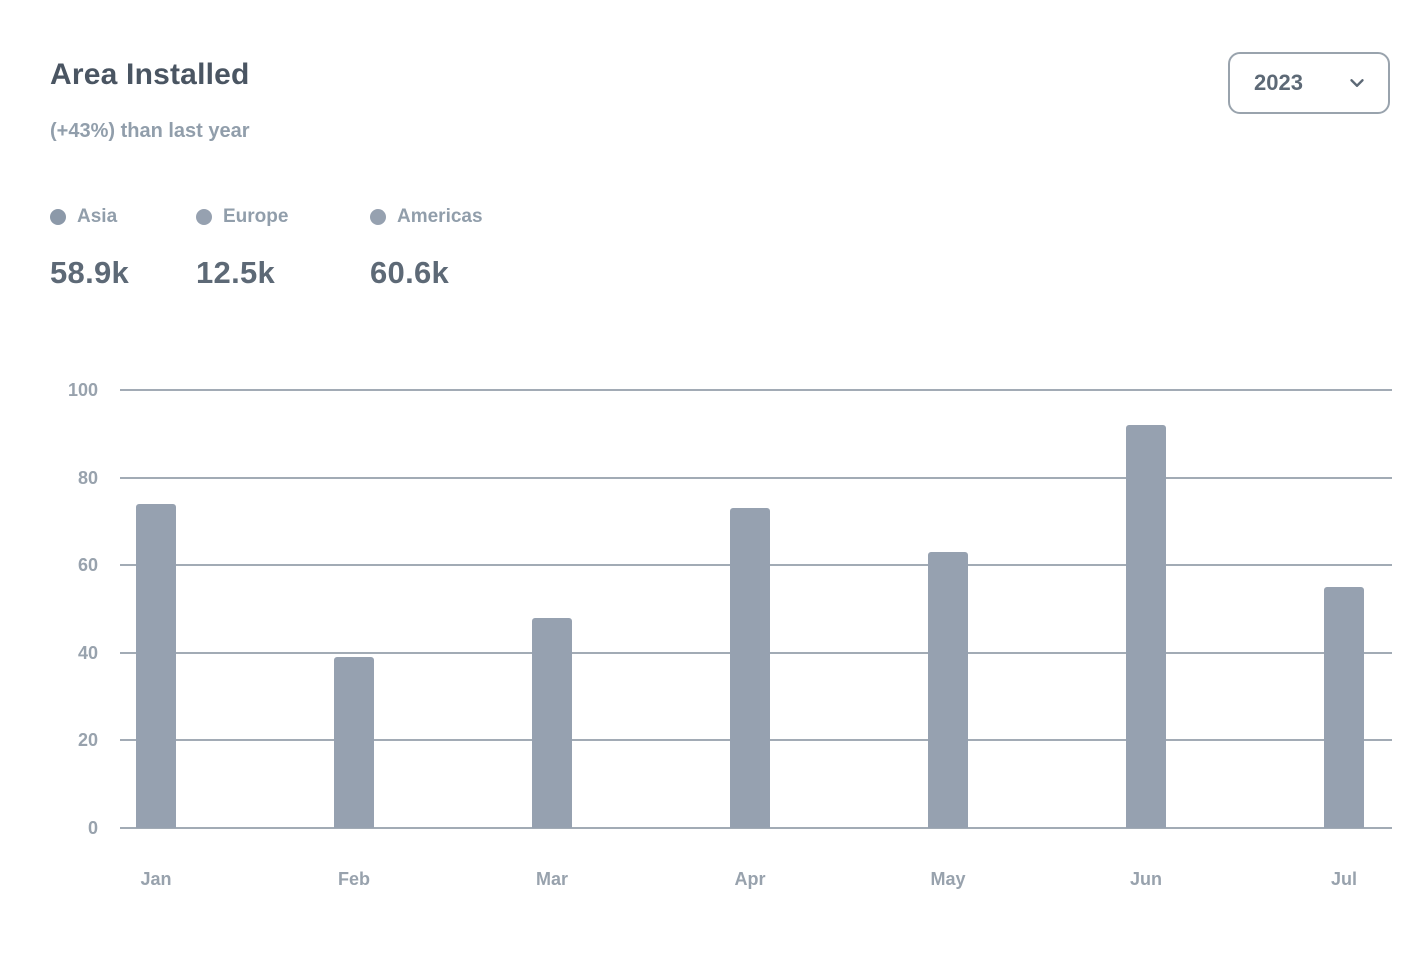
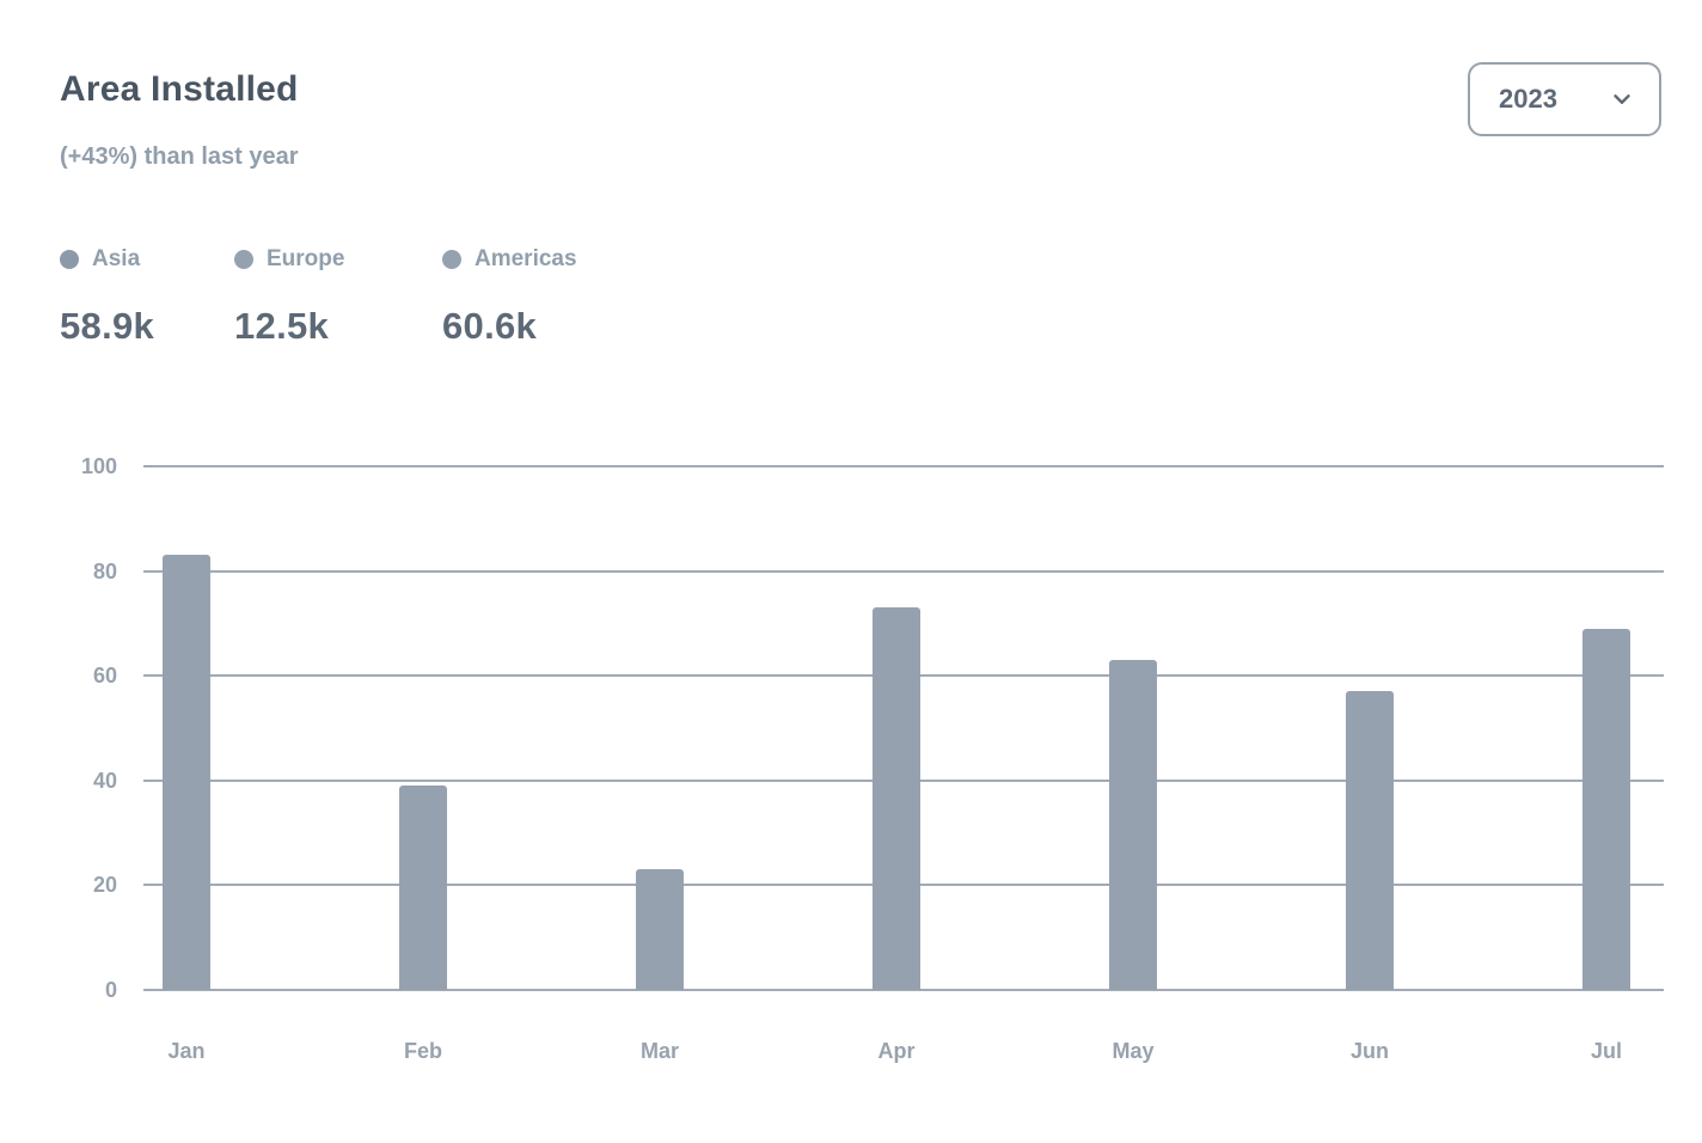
Jan: 74 -> 83
Mar: 48 -> 23
Jun: 92 -> 57
Jul: 55 -> 69
